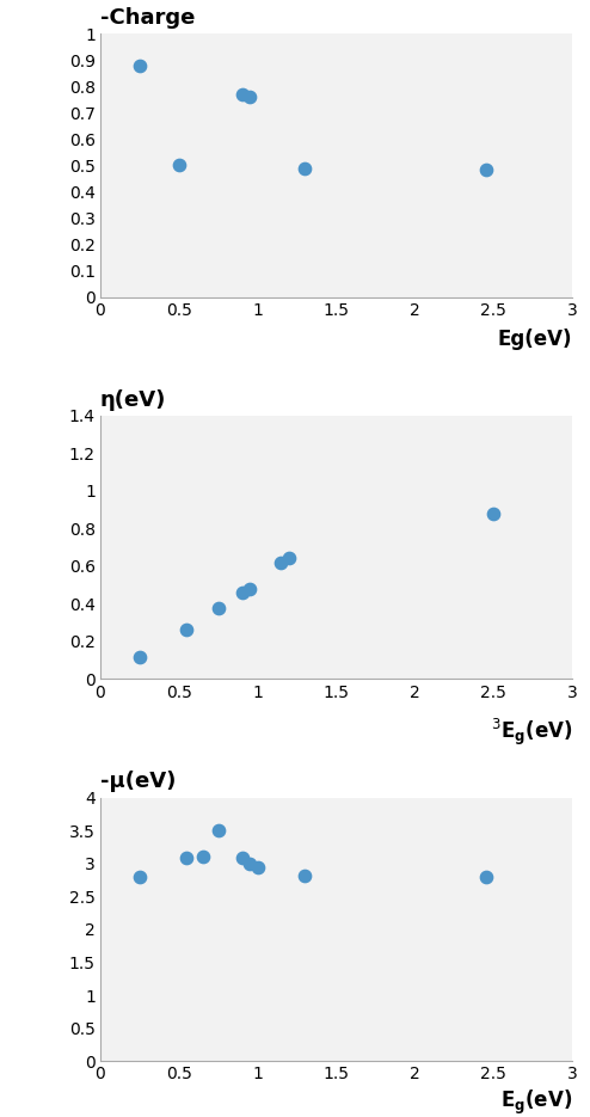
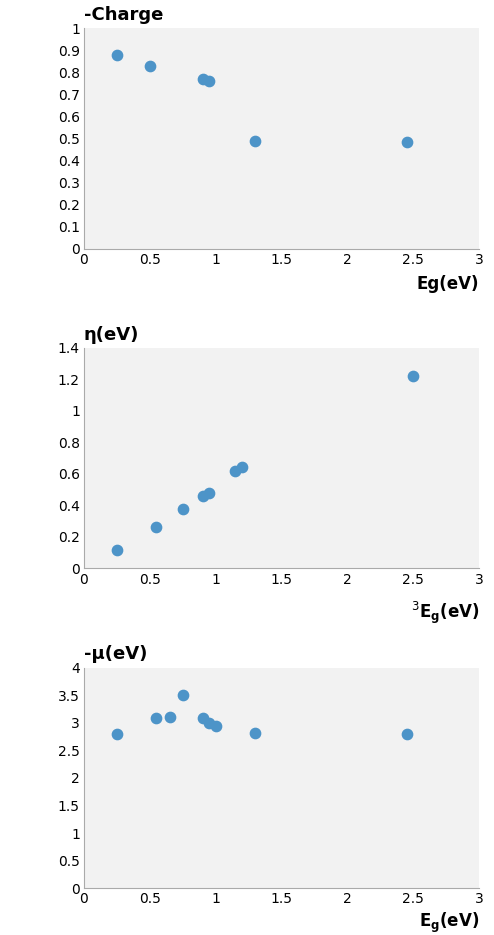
-Charge/0.5: 0.500 -> 0.830
η(eV)/2.5: 0.88 -> 1.22
